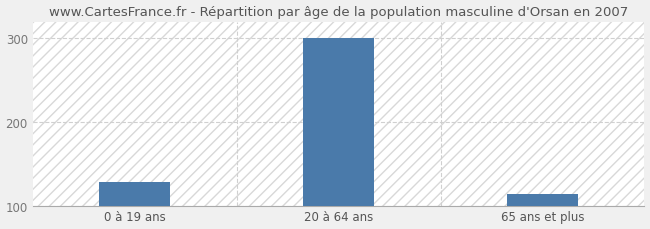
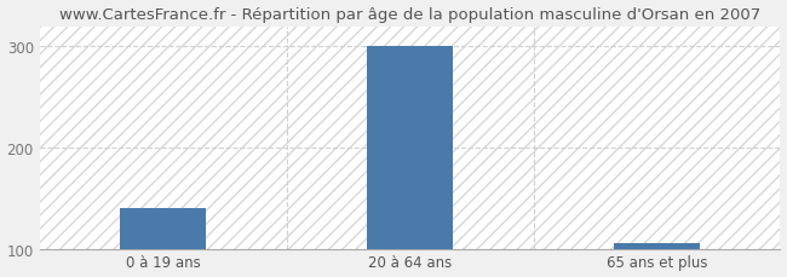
0 à 19 ans: 128 -> 140
65 ans et plus: 114 -> 105
